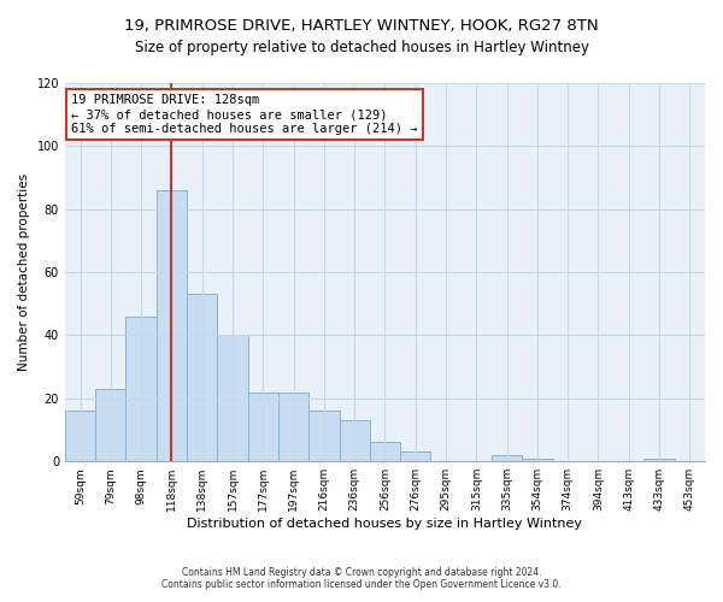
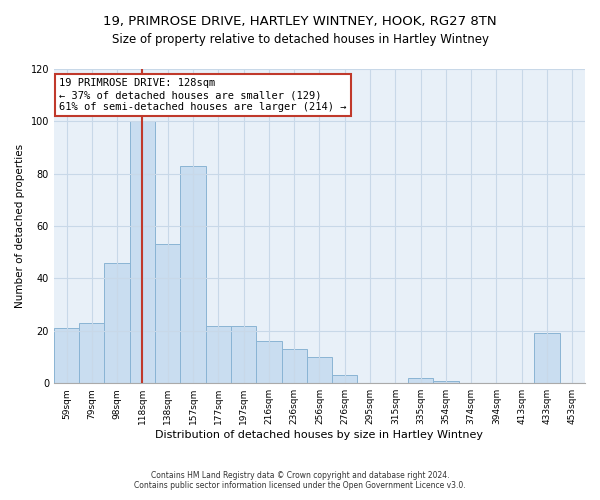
59sqm: 16 -> 21
118sqm: 86 -> 100
157sqm: 40 -> 83
256sqm: 6 -> 10
433sqm: 1 -> 19
